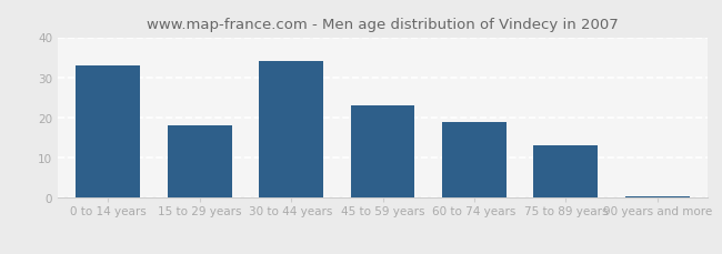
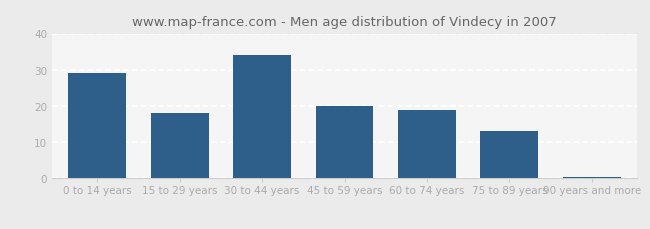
0 to 14 years: 33.0 -> 29.0
45 to 59 years: 23.0 -> 20.0
